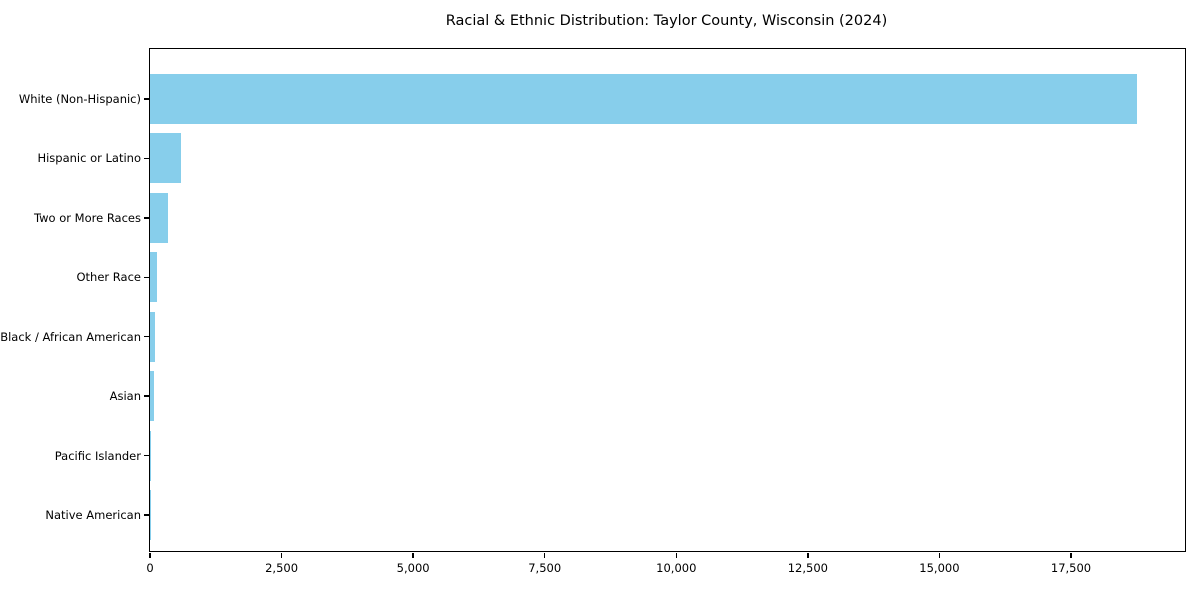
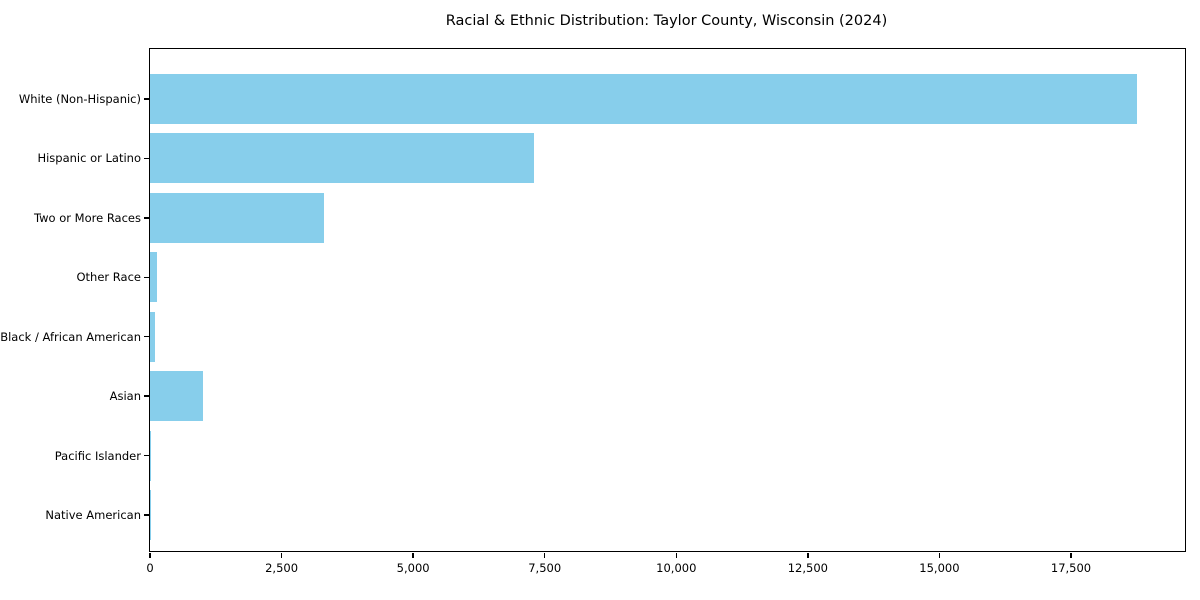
Hispanic or Latino: 600 -> 7300
Two or More Races: 300 -> 3300
Asian: 100 -> 1000
